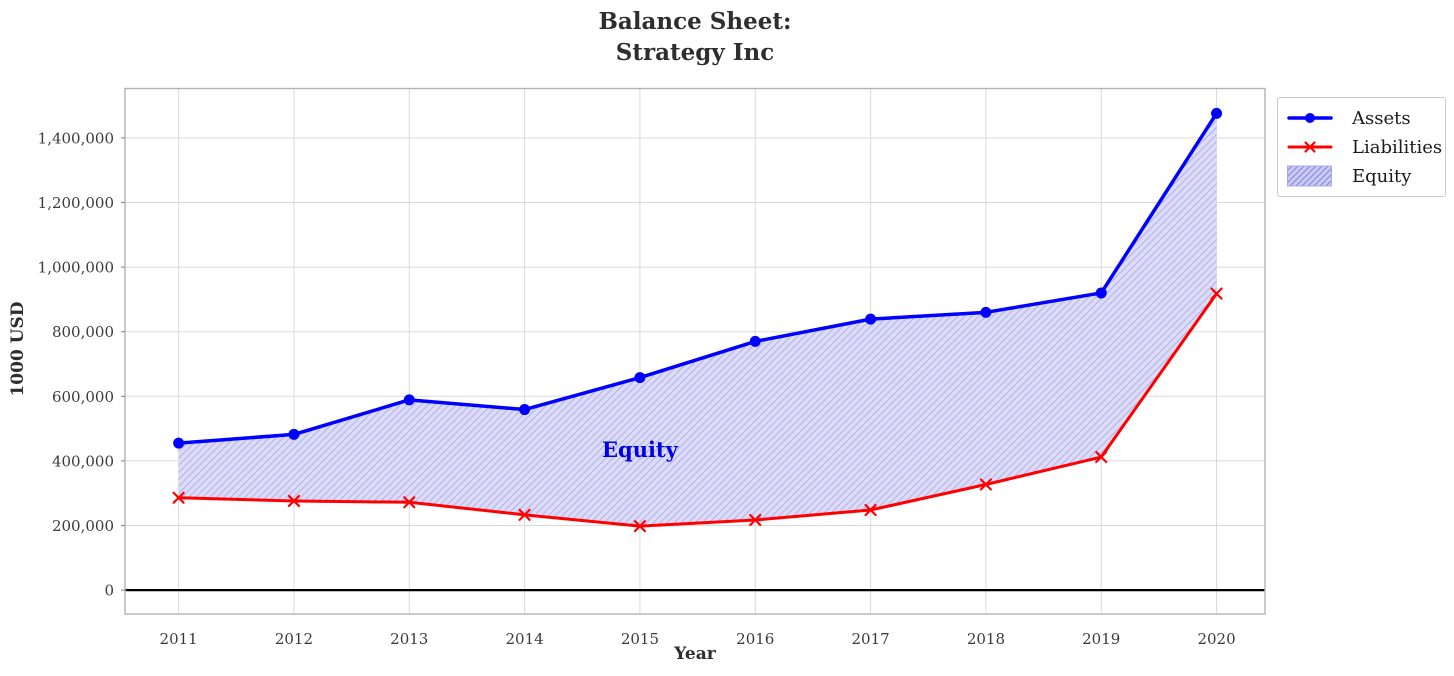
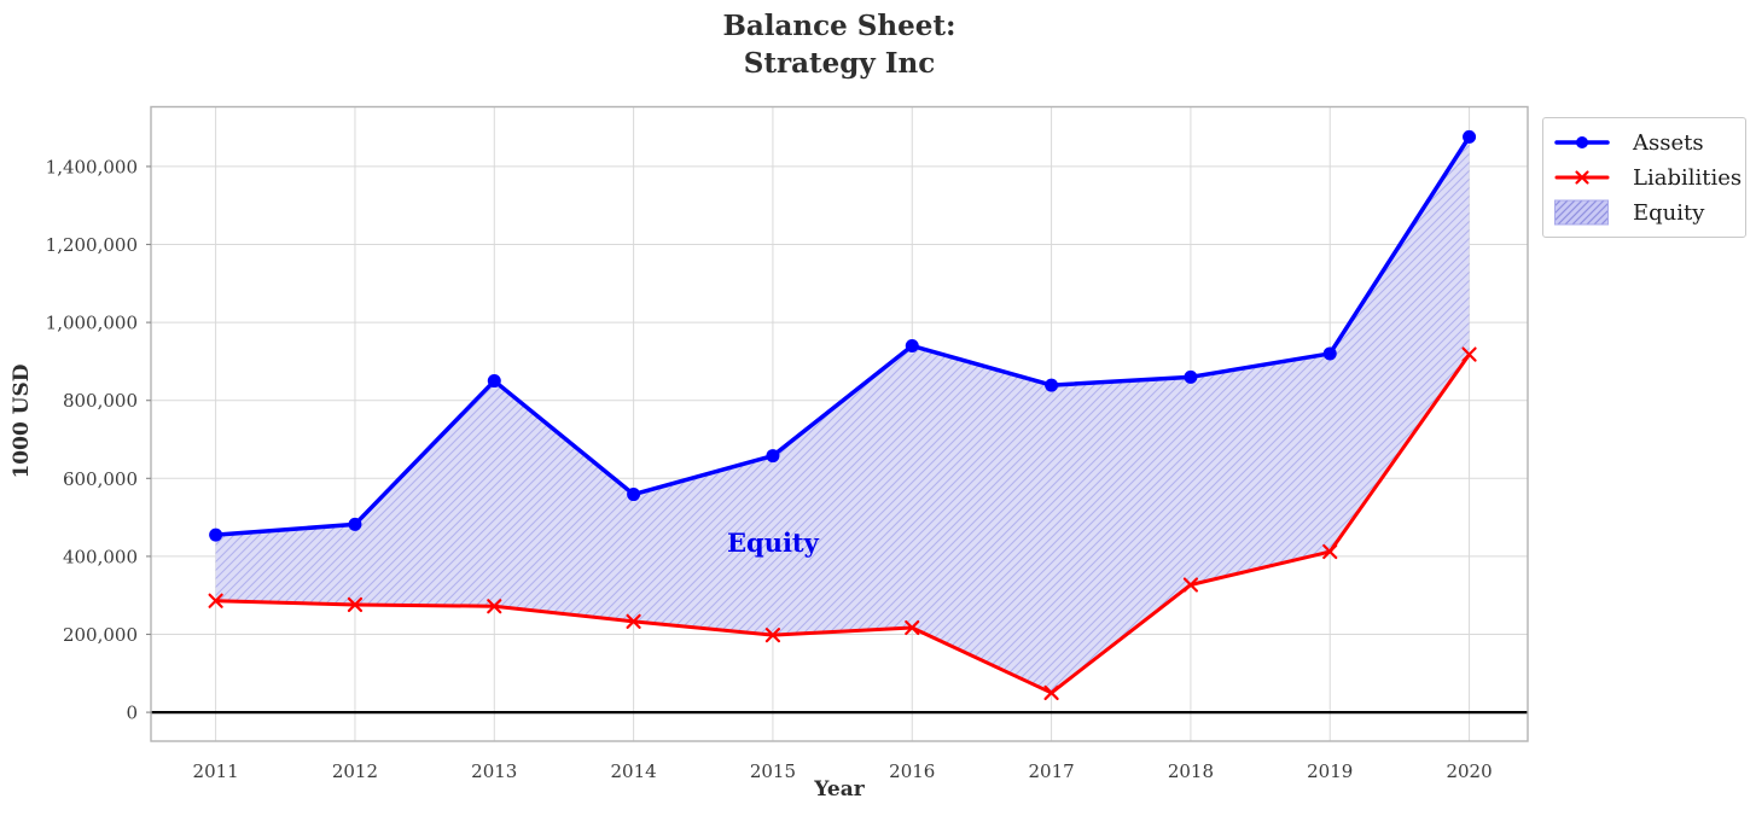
Assets/2013: 590000 -> 850000
Assets/2016: 770000 -> 940000
Liabilities/2017: 250000 -> 50000
